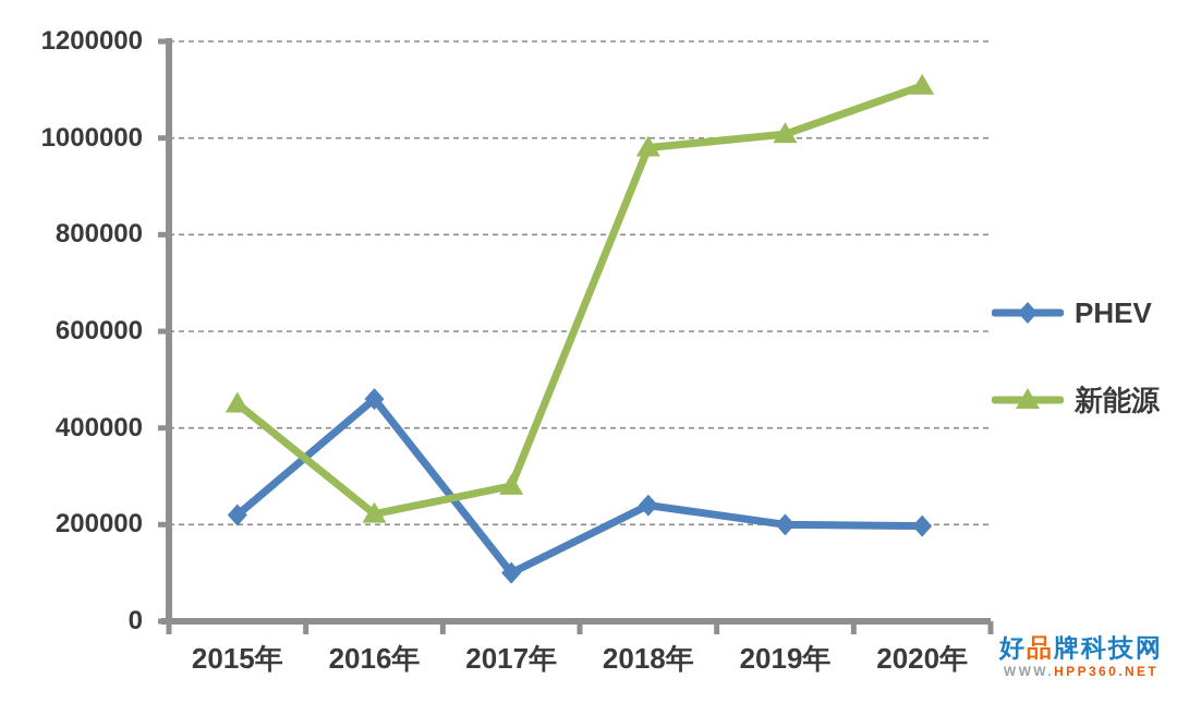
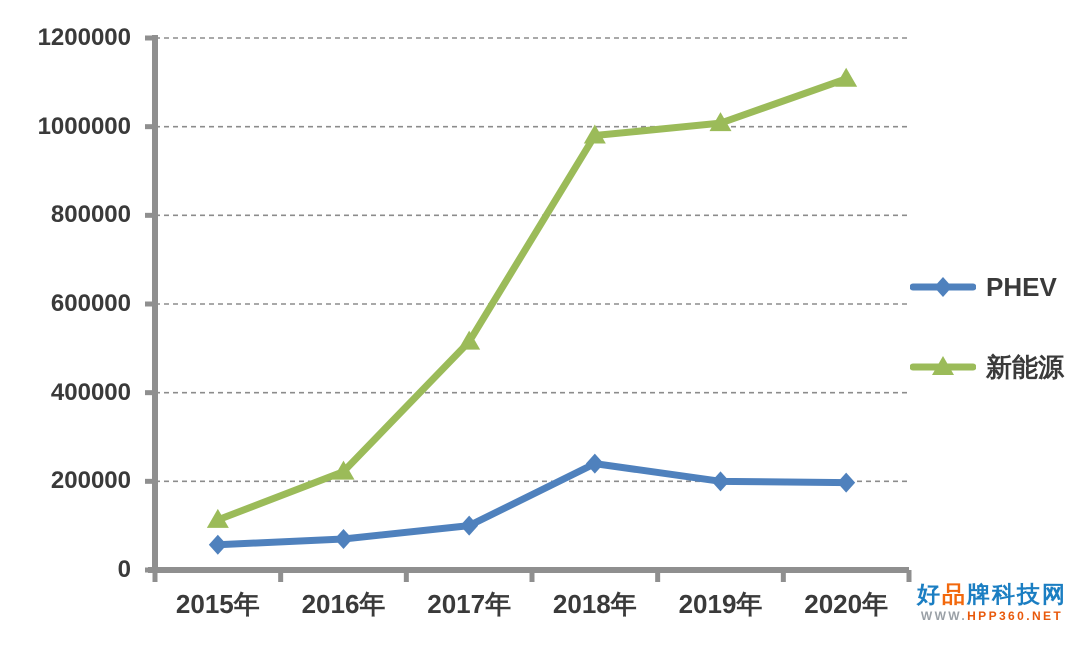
PHEV/2015年: 220000 -> 60000
新能源/2015年: 450000 -> 110000
PHEV/2016年: 460000 -> 70000
新能源/2017年: 280000 -> 520000
